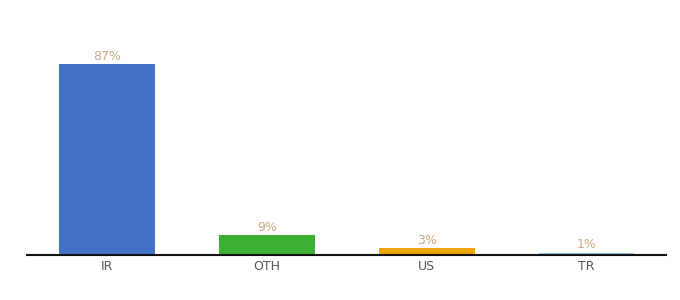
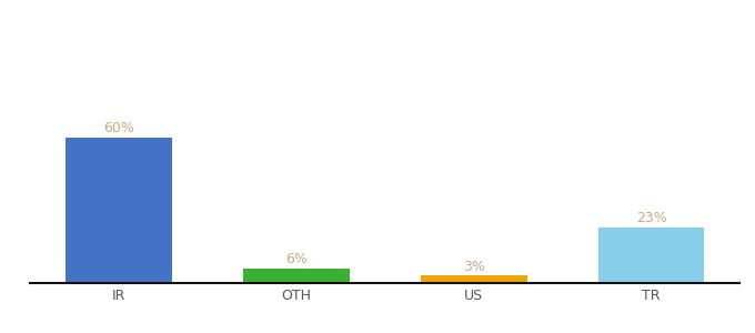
IR: 87% -> 60%
OTH: 9% -> 6%
TR: 1% -> 23%
